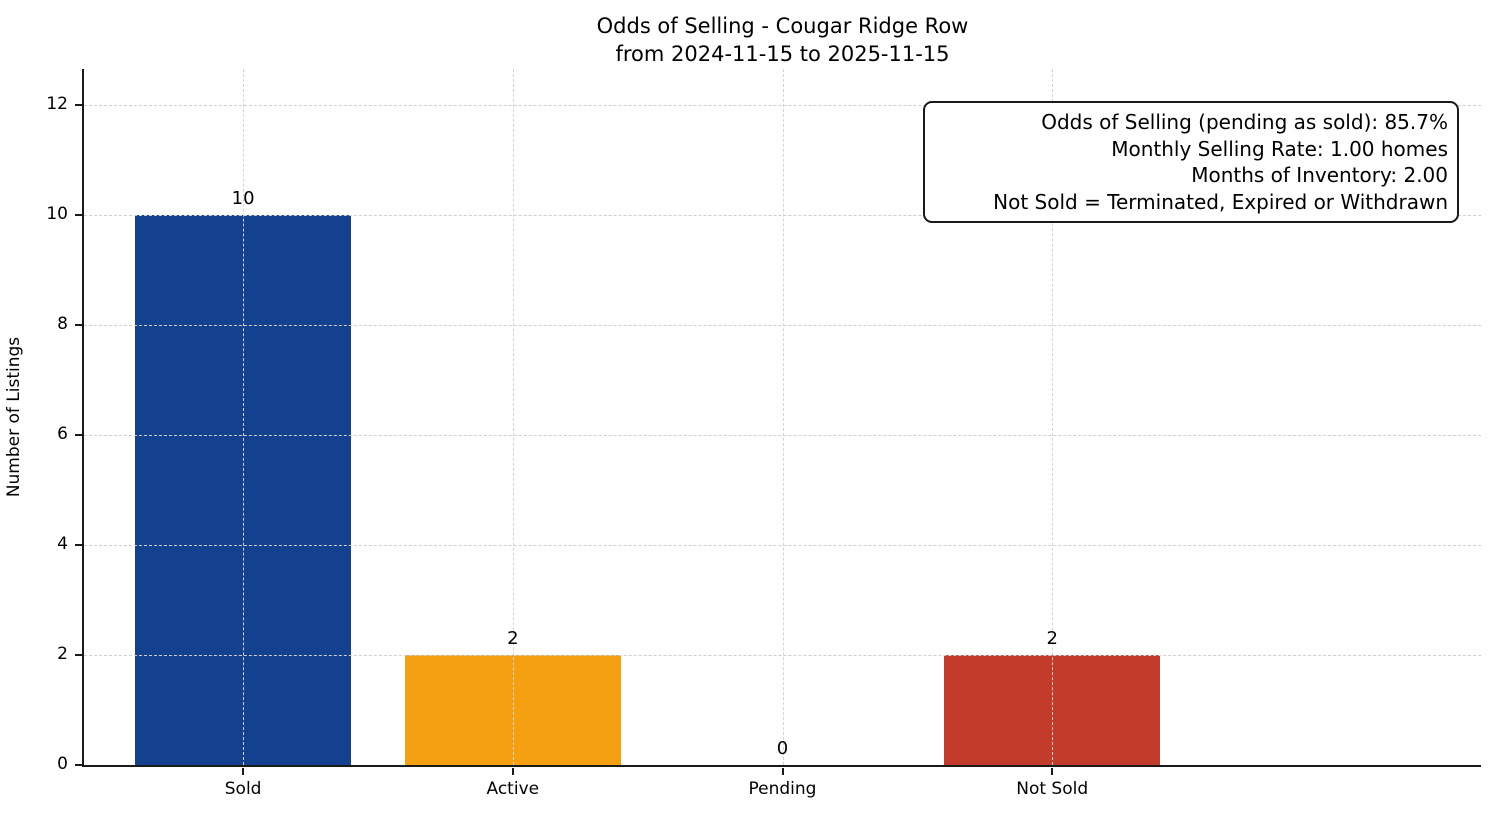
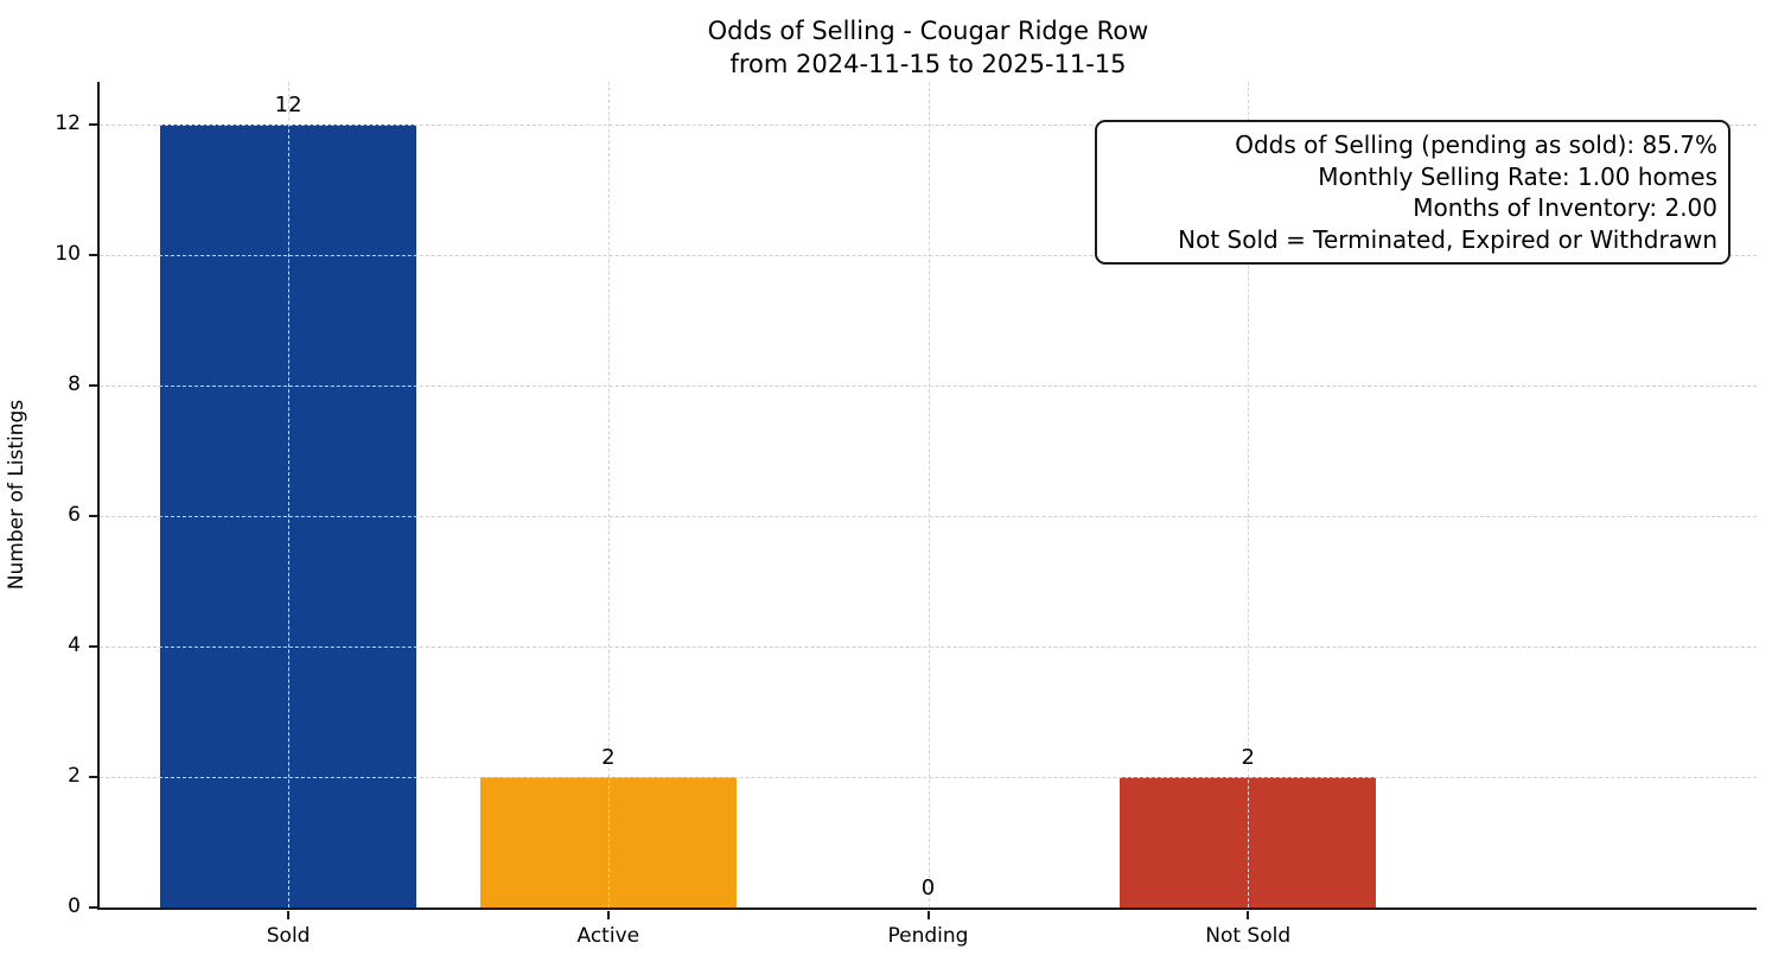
Sold: 10 -> 12
